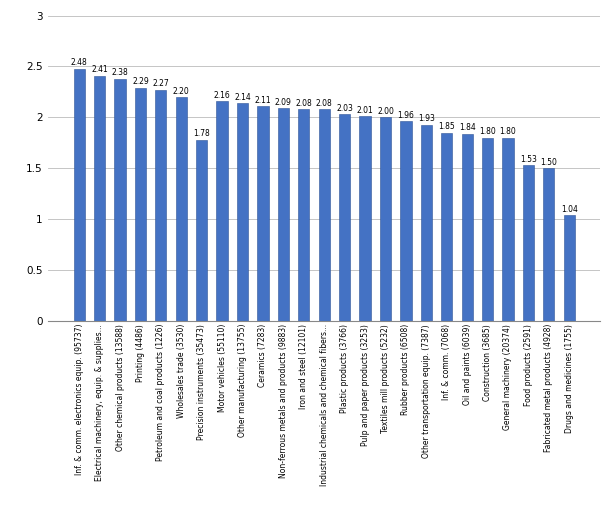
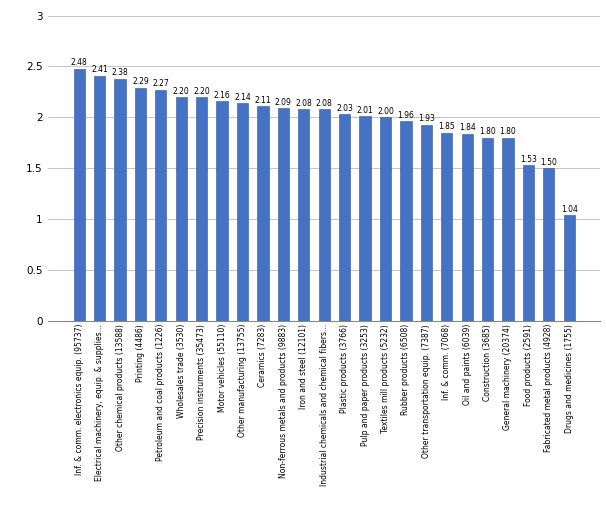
Precision instruments (35473): 1.78 -> 2.20
